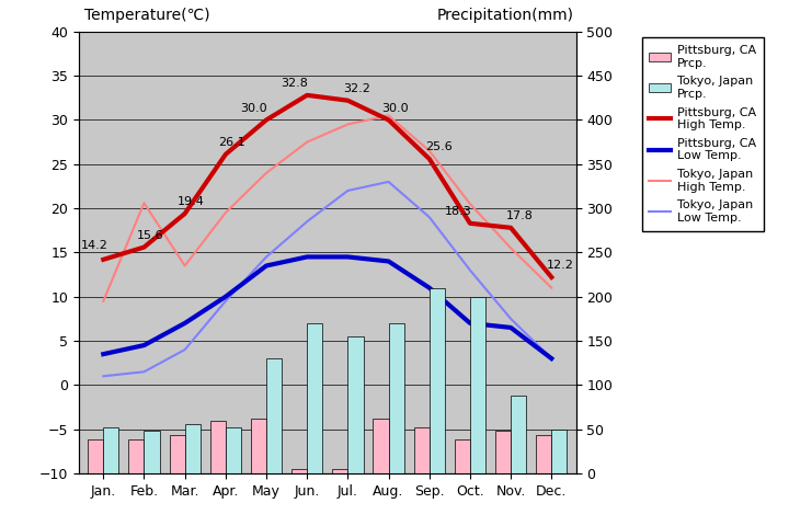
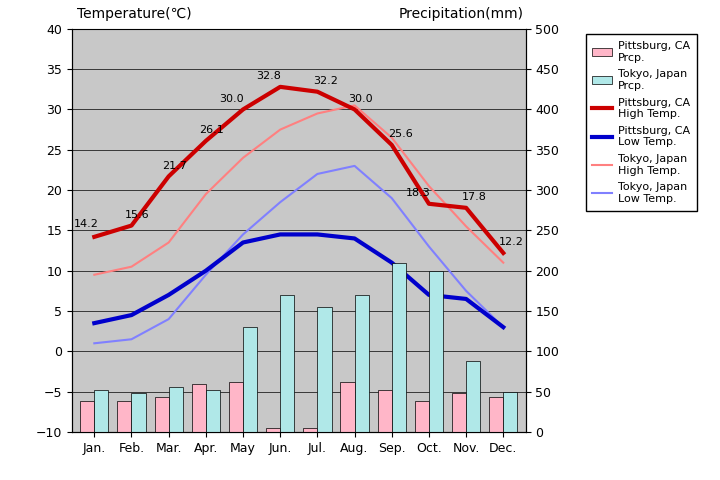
Tokyo, Japan High Temp./Feb.: 20.6 -> 10.5
Pittsburg, CA High Temp./Mar.: 19.4 -> 21.7
